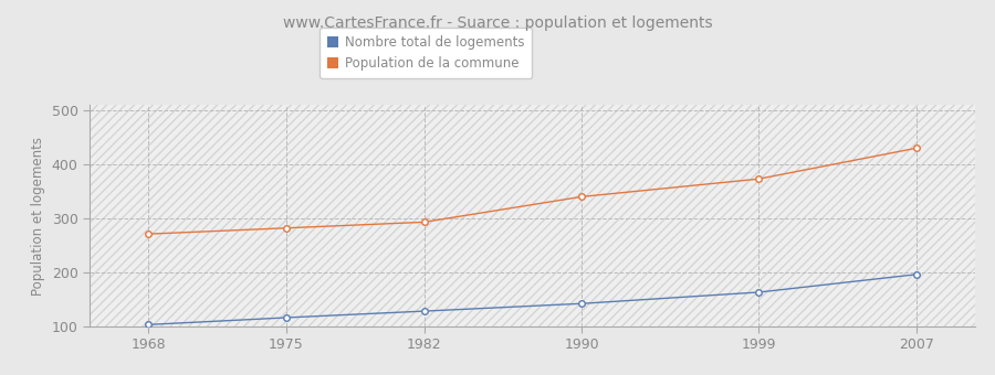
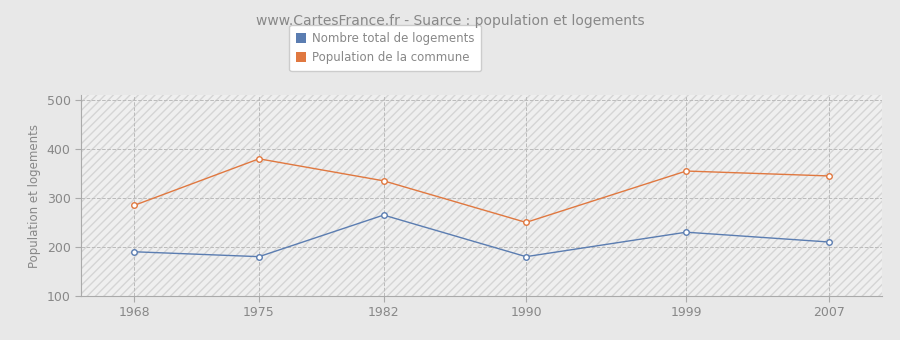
Nombre total de logements/1968: 103 -> 190
Population de la commune/1968: 271 -> 285
Nombre total de logements/1975: 116 -> 180
Population de la commune/1975: 282 -> 380
Nombre total de logements/1982: 128 -> 265
Population de la commune/1982: 293 -> 335
Nombre total de logements/1990: 142 -> 180
Population de la commune/1990: 340 -> 250
Nombre total de logements/1999: 163 -> 230
Population de la commune/1999: 373 -> 355
Nombre total de logements/2007: 196 -> 210
Population de la commune/2007: 430 -> 345
